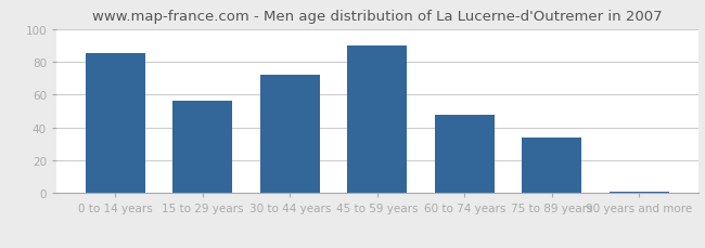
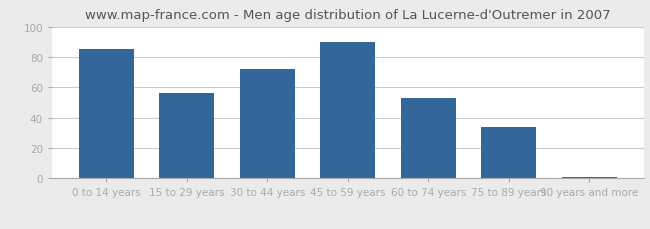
60 to 74 years: 48 -> 53
